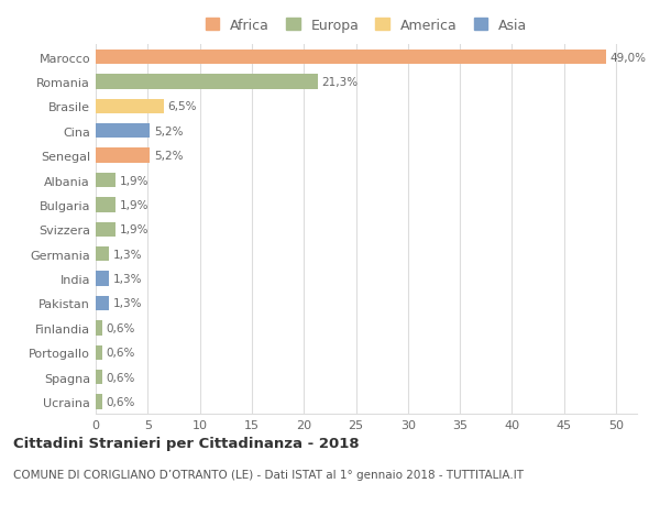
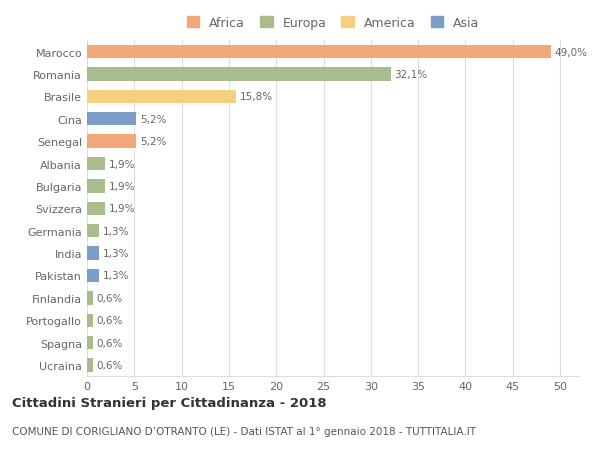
Romania: 21,3% -> 32,1%
Brasile: 6,5% -> 15,8%
